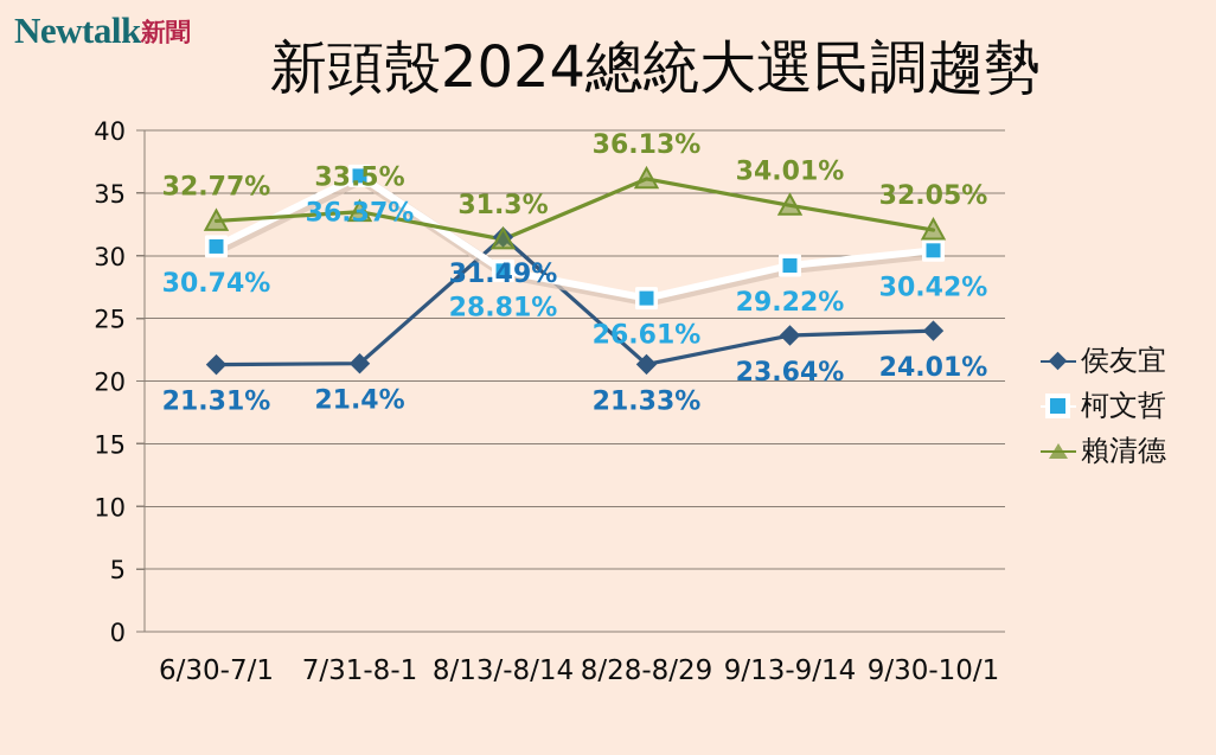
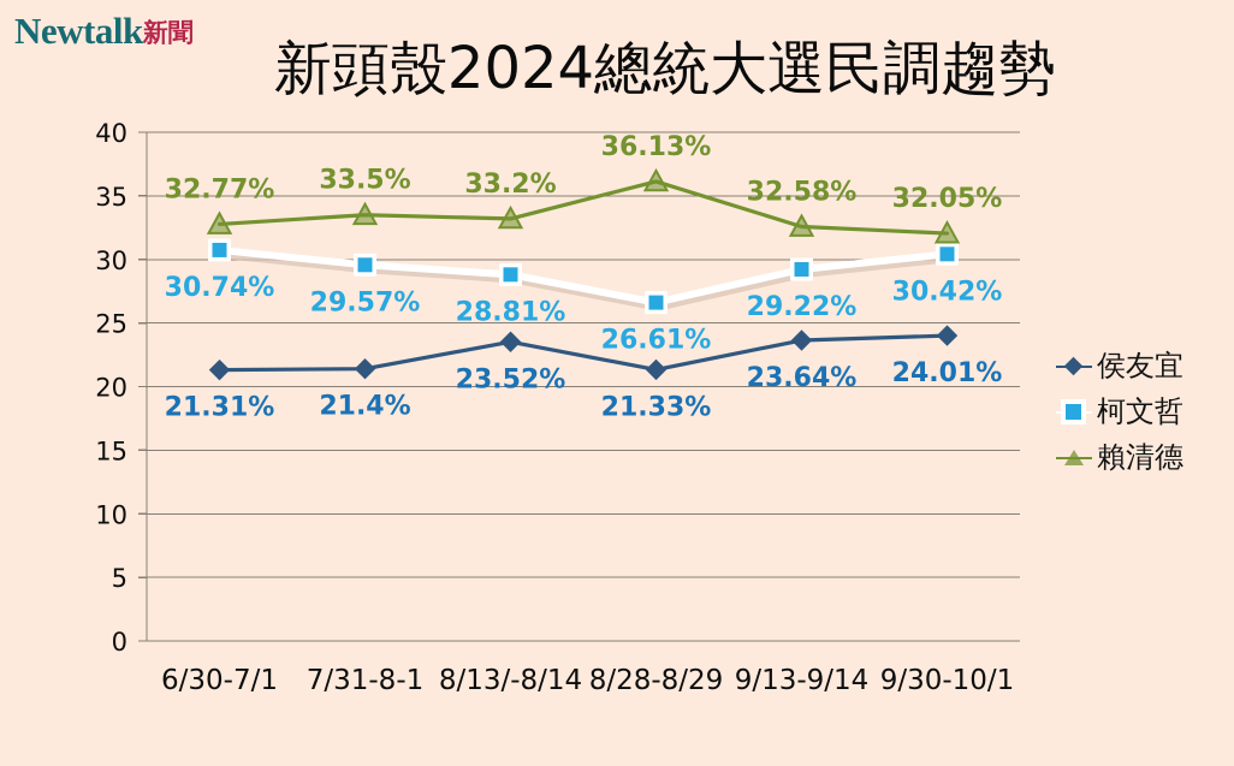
柯文哲/7/31-8-1: 36.37% -> 29.57%
侯友宜/8/13/-8/14: 31.49% -> 23.52%
賴清德/8/13/-8/14: 31.3% -> 33.2%
賴清德/9/13-9/14: 34.01% -> 32.58%
